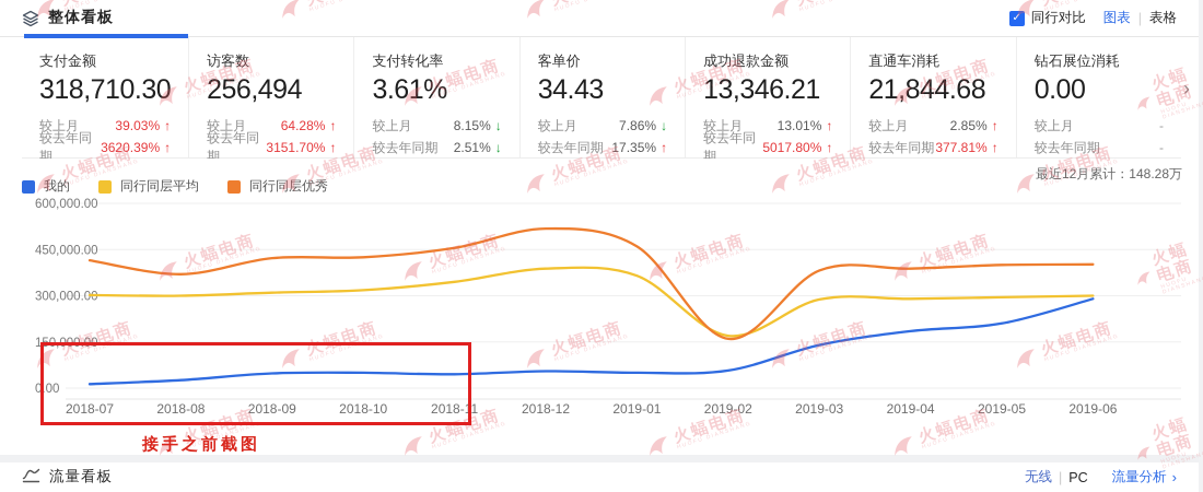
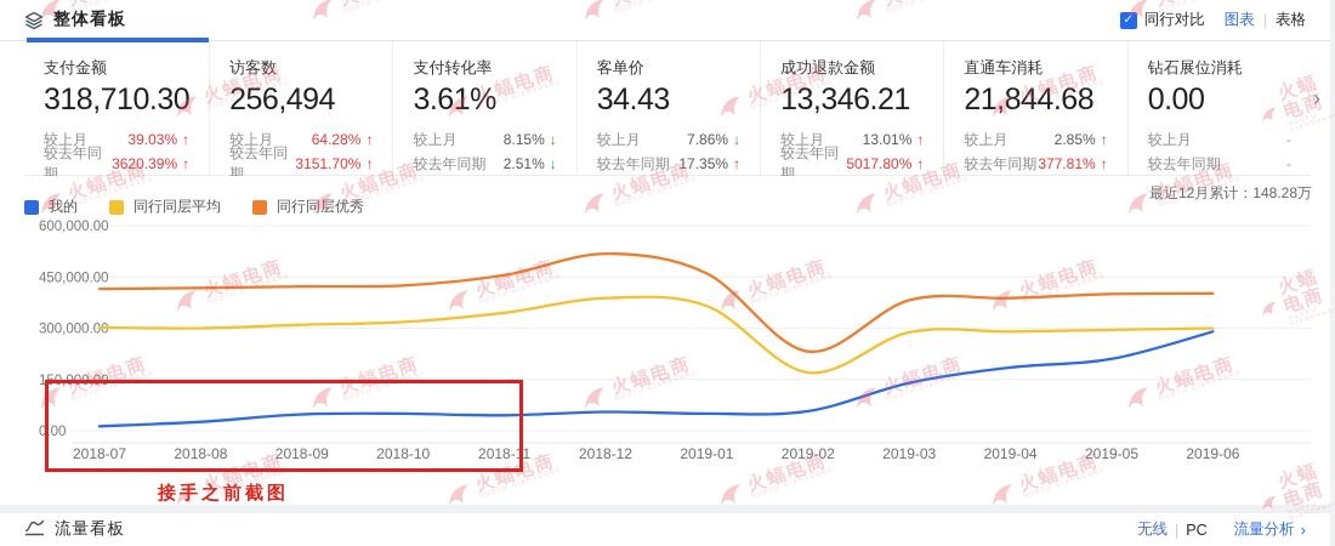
同行同层优秀/2018-08: 370000 -> 420000
同行同层优秀/2019-02: 160000 -> 230000
